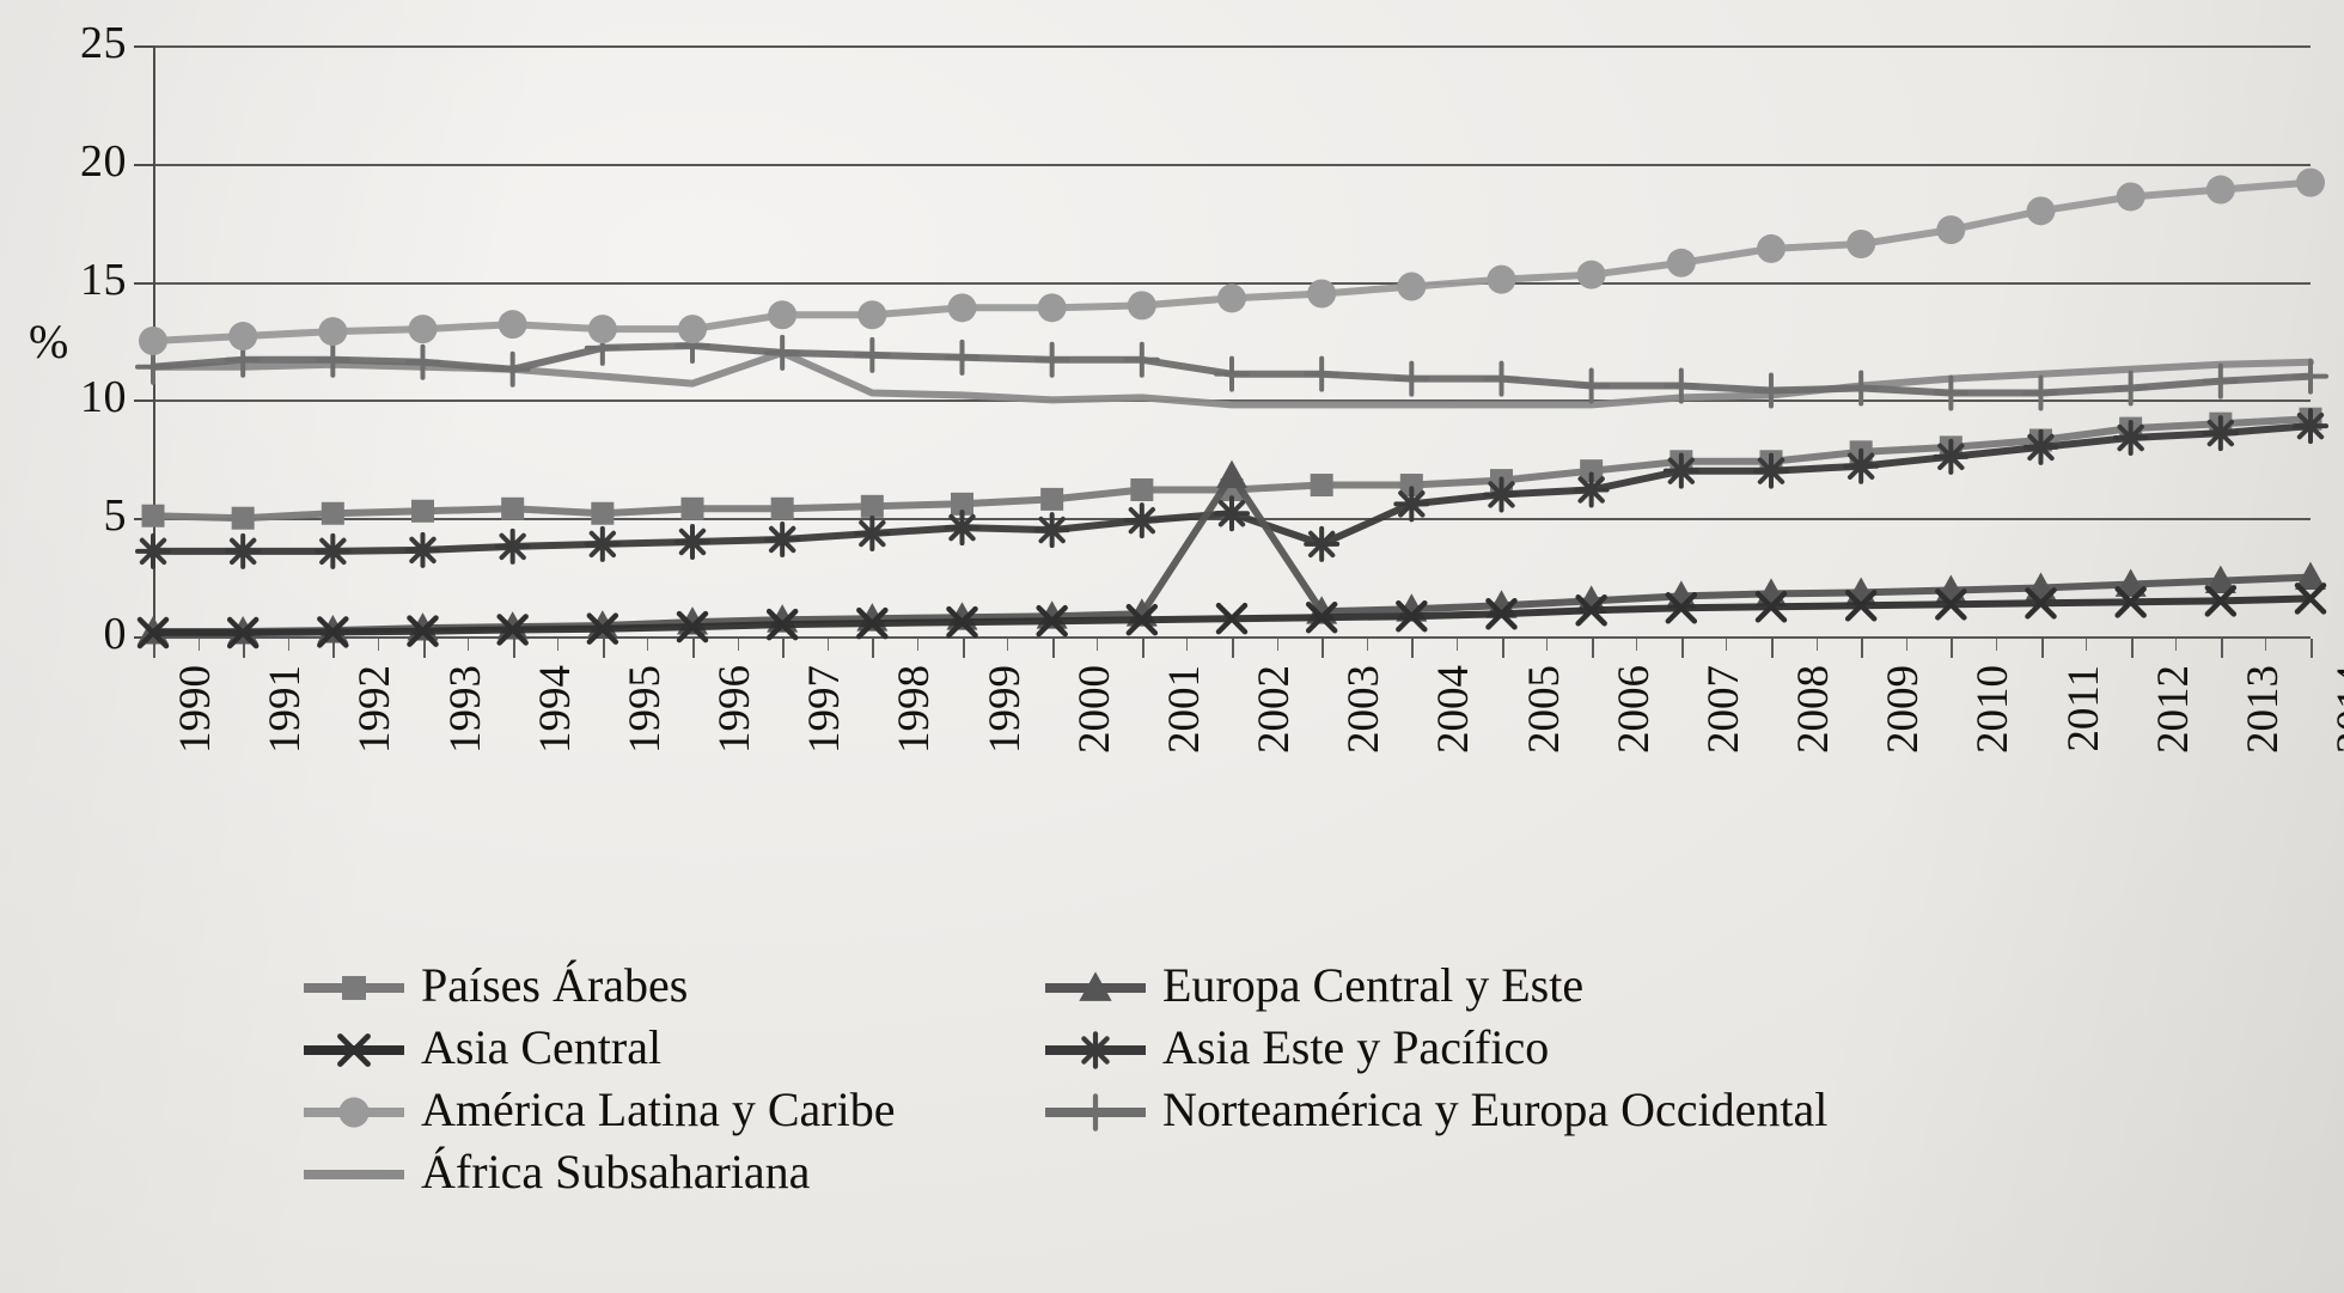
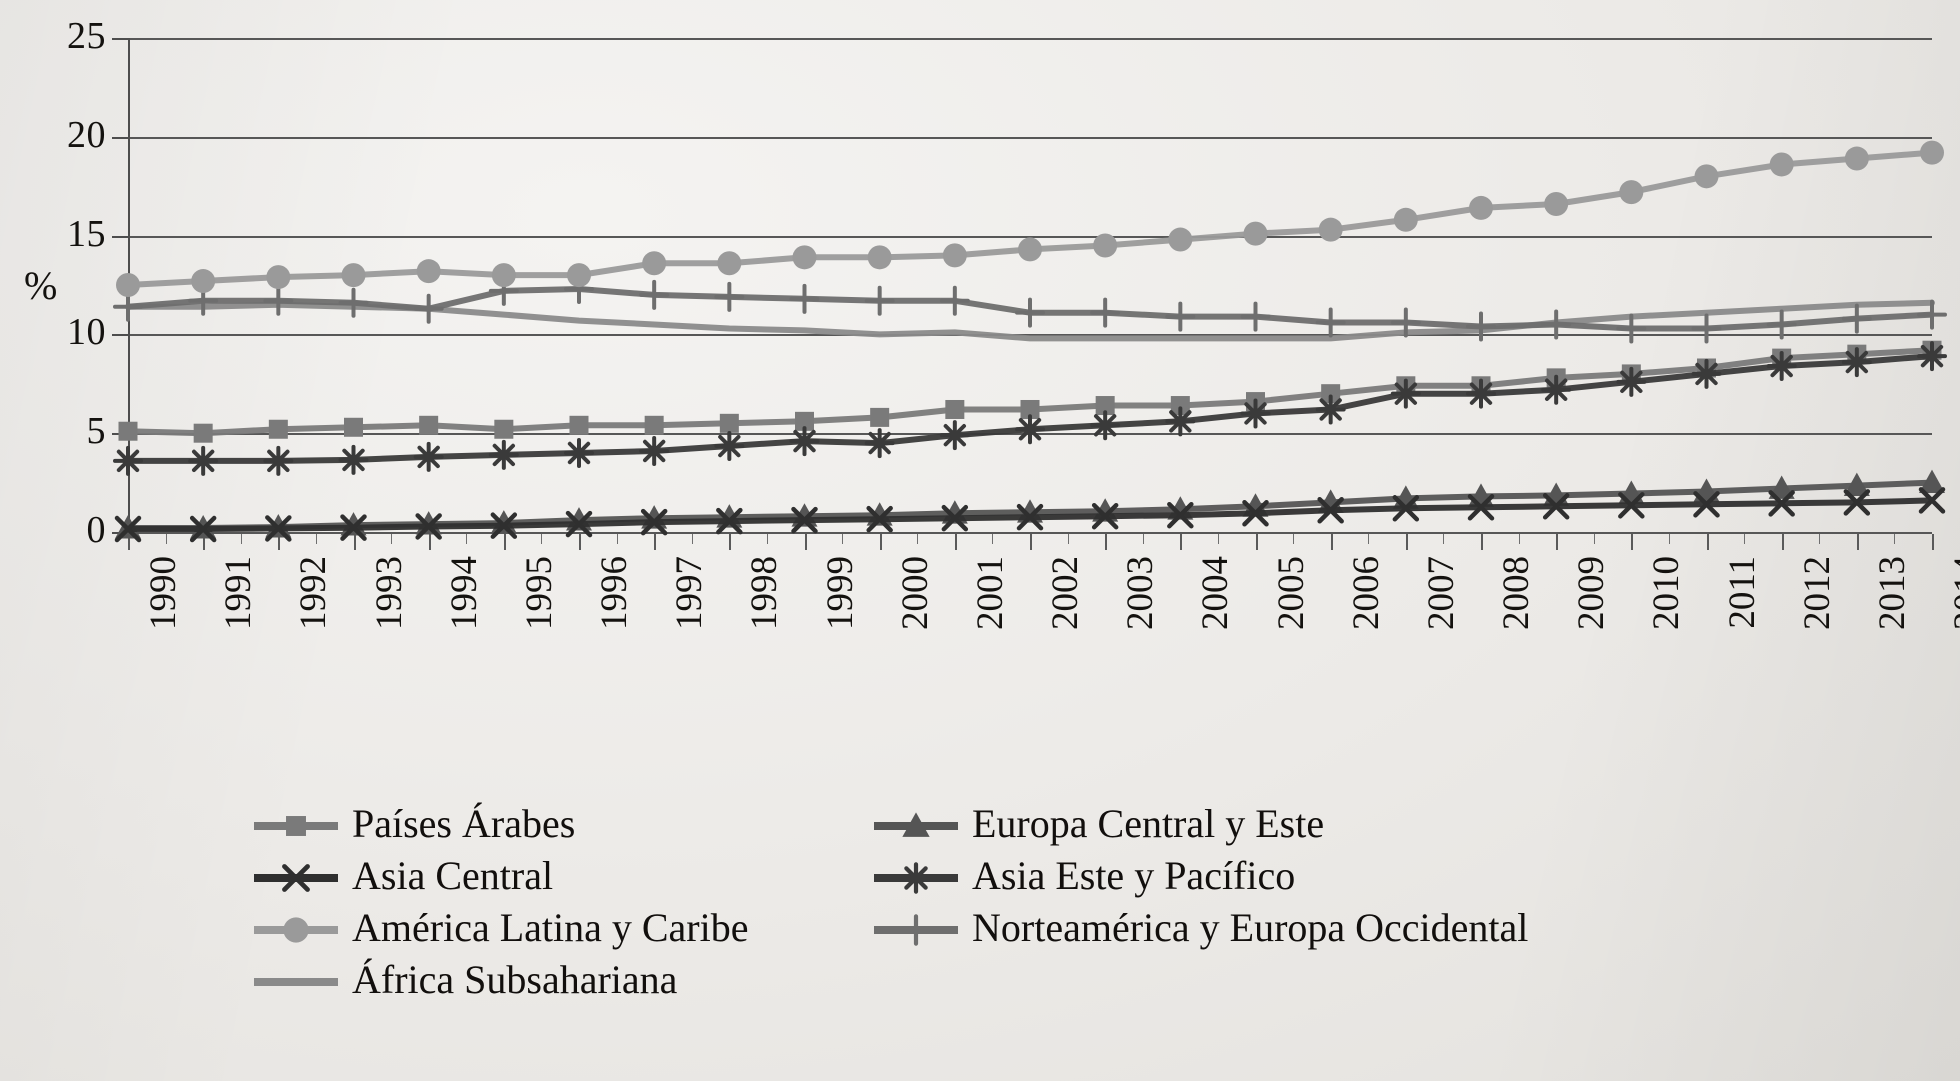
África Subsahariana/1997: 12.0 -> 10.5
Europa Central y Este/2002: 6.8 -> 1.0
Asia Este y Pacífico/2003: 3.9 -> 5.4
